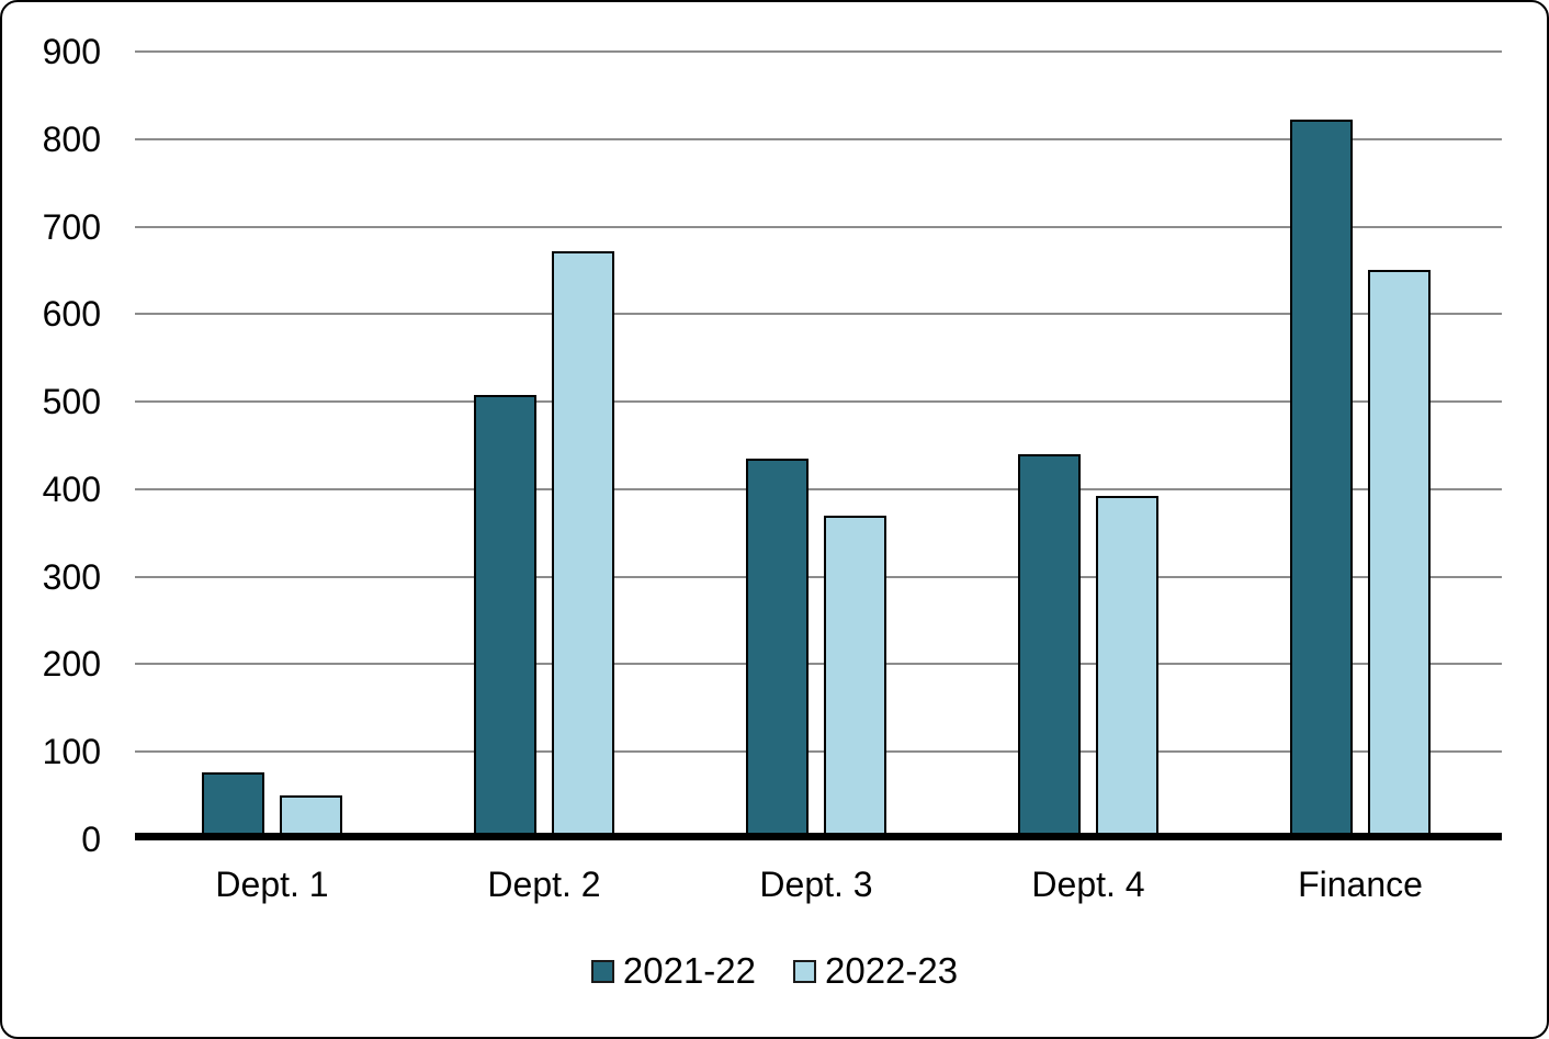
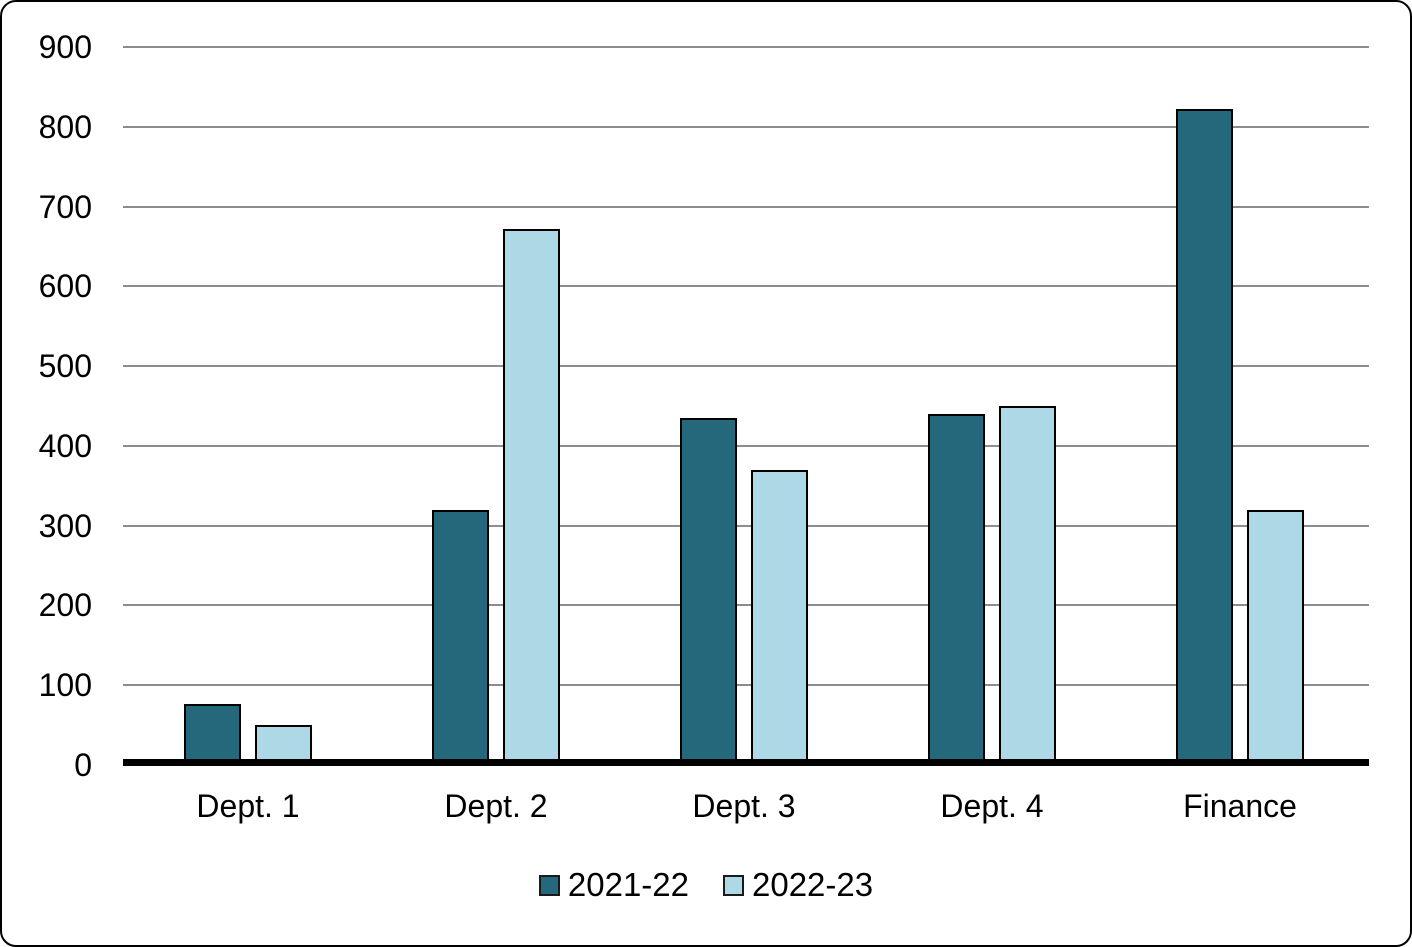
2021-22/Dept. 2: 510 -> 320
2022-23/Dept. 4: 390 -> 450
2022-23/Finance: 650 -> 320
